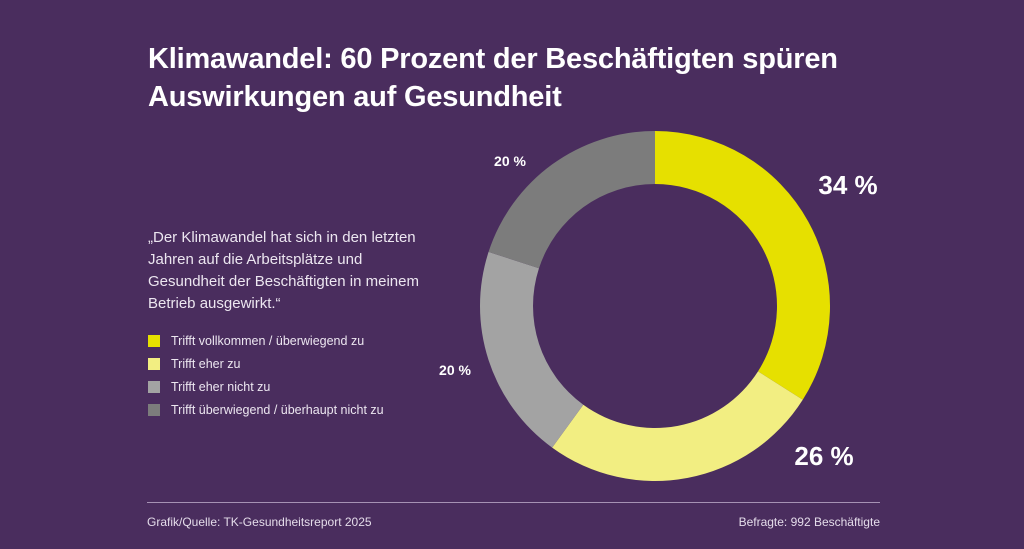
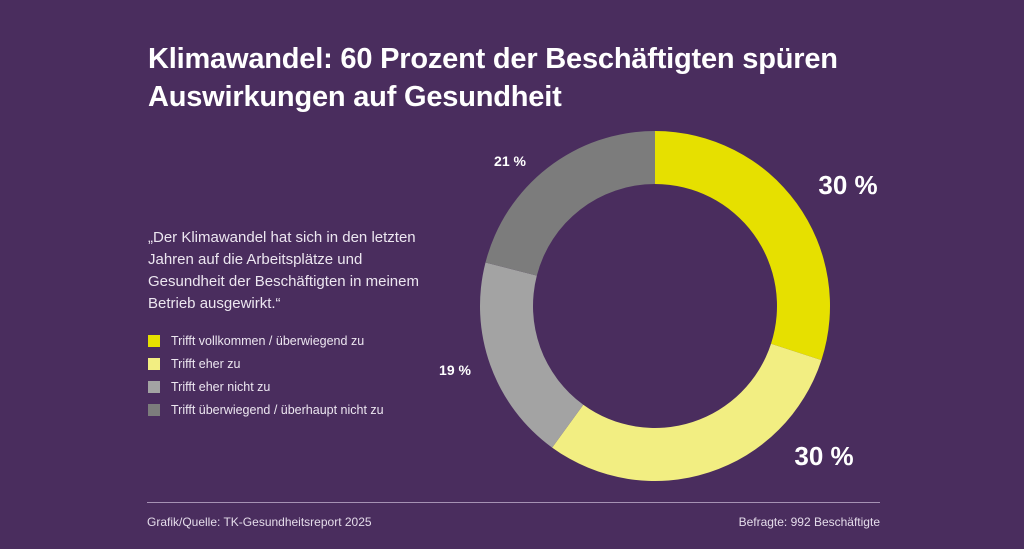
Trifft vollkommen / überwiegend zu: 34 -> 30
Trifft eher zu: 26 -> 30
Trifft eher nicht zu: 20 -> 19
Trifft überwiegend / überhaupt nicht zu: 20 -> 21
